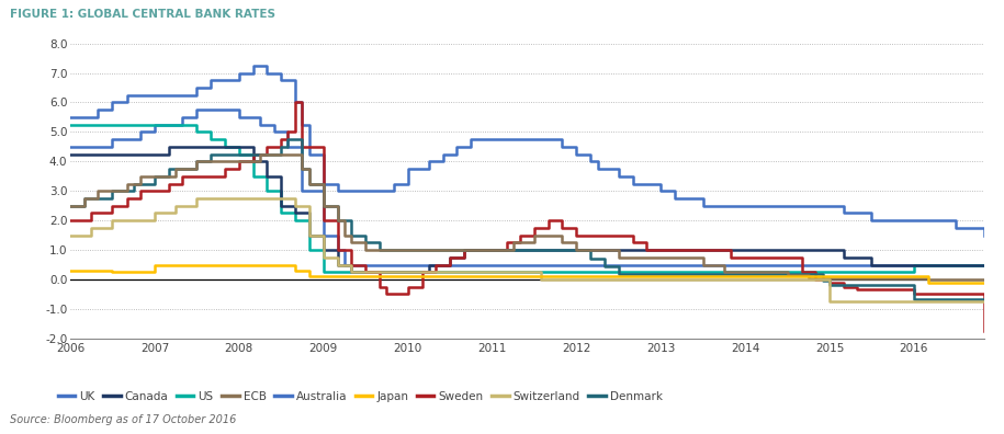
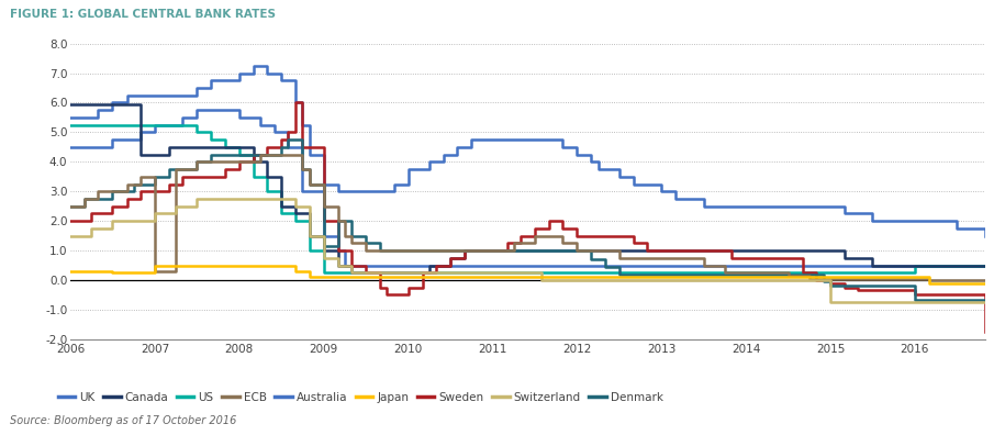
Canada/2006: 4.25 -> 5.95
ECB/2007: 3.50 -> 0.30
Denmark/2009: 2.50 -> 1.15
